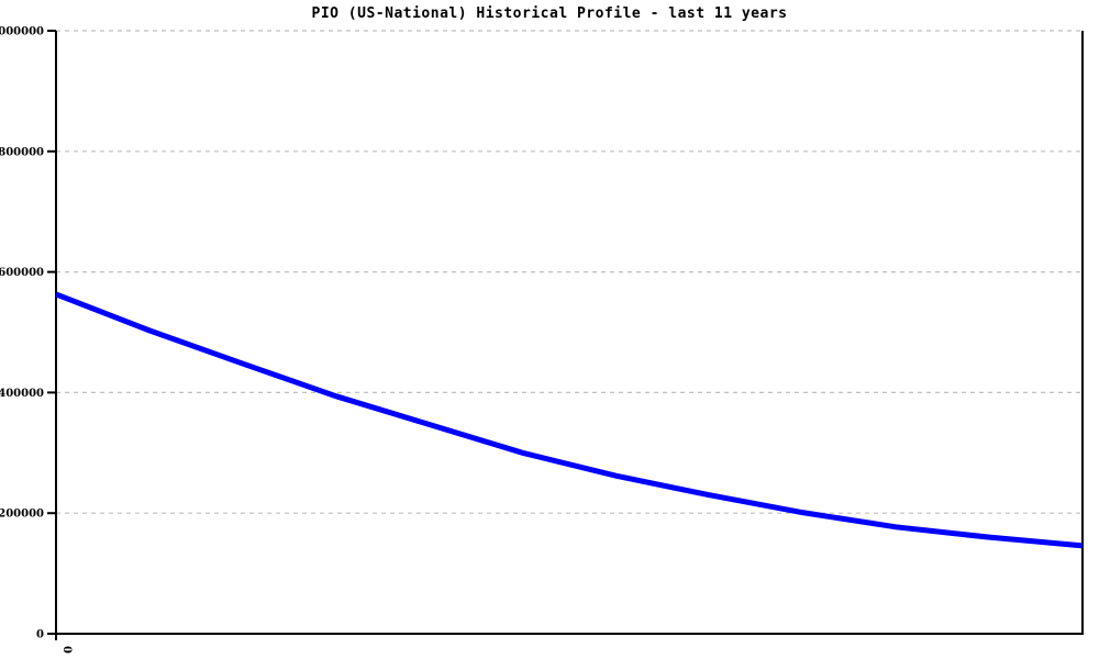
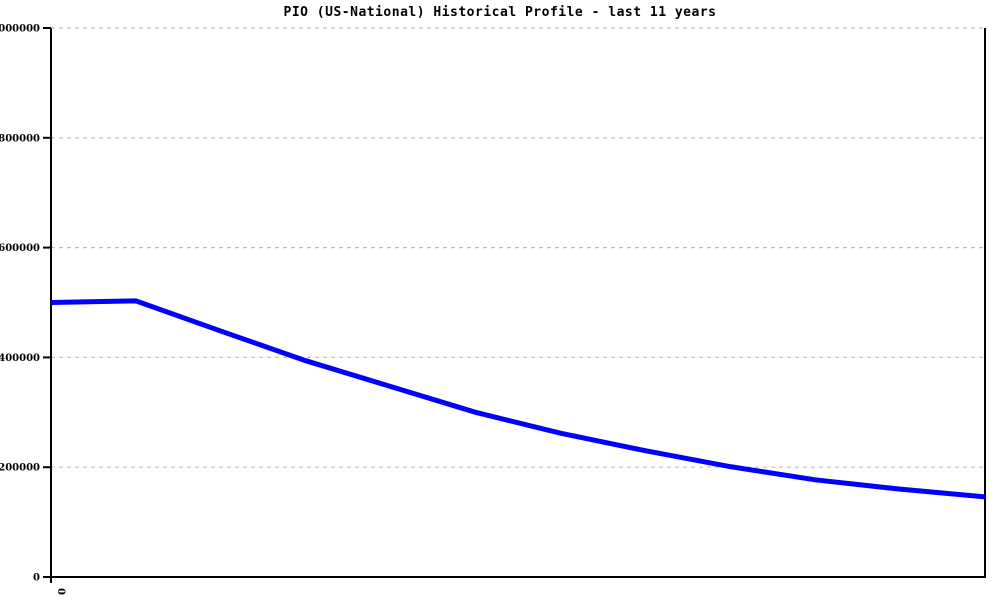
0: 560000 -> 500000
